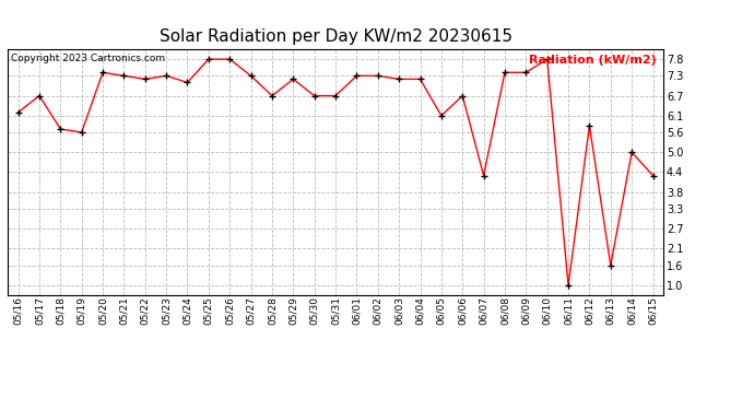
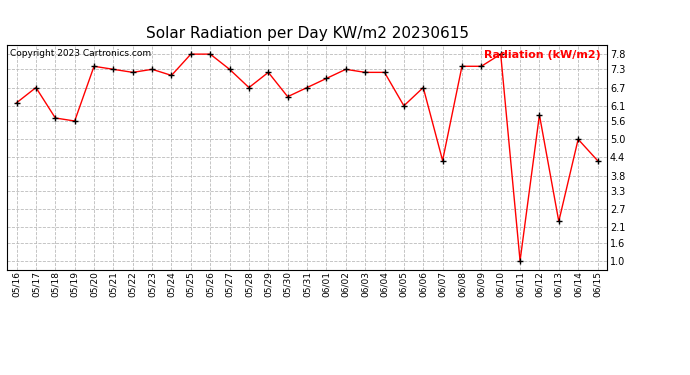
05/30: 6.7 -> 6.4
06/01: 7.3 -> 7.0
06/13: 1.6 -> 2.3
